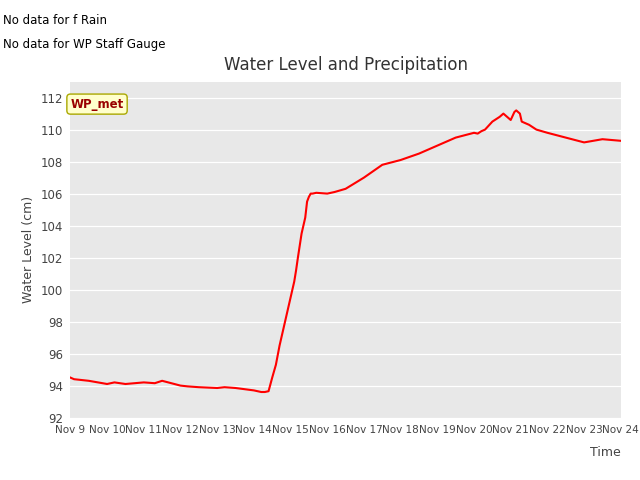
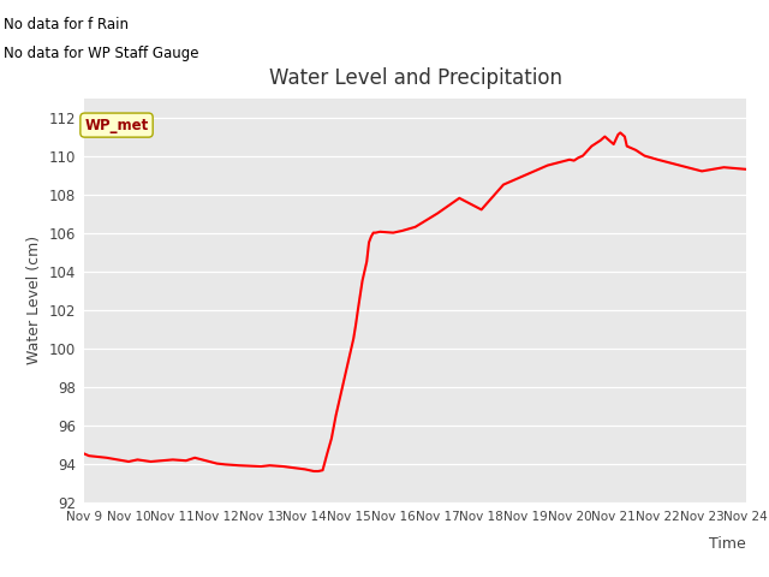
Nov 18: 108.1 -> 107.2
